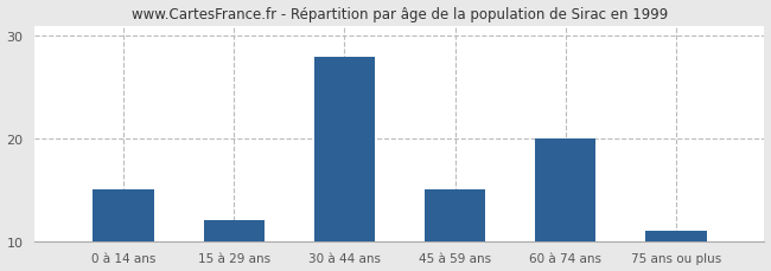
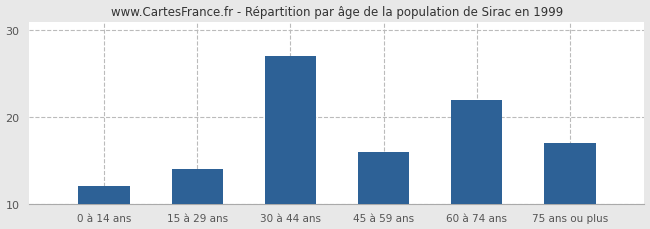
0 à 14 ans: 15 -> 12
15 à 29 ans: 12 -> 14
30 à 44 ans: 28 -> 27
45 à 59 ans: 15 -> 16
60 à 74 ans: 20 -> 22
75 ans ou plus: 11 -> 17
